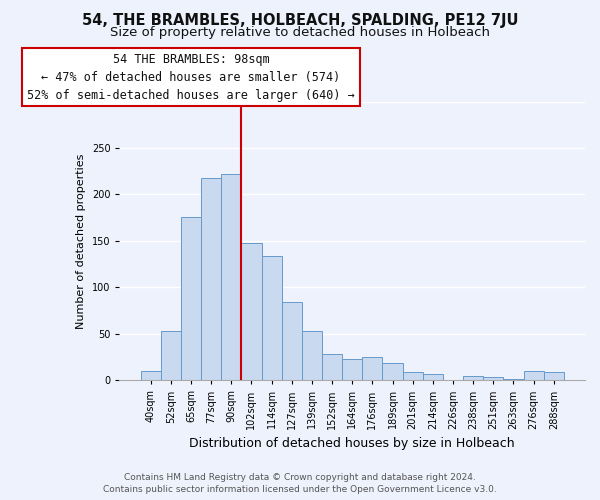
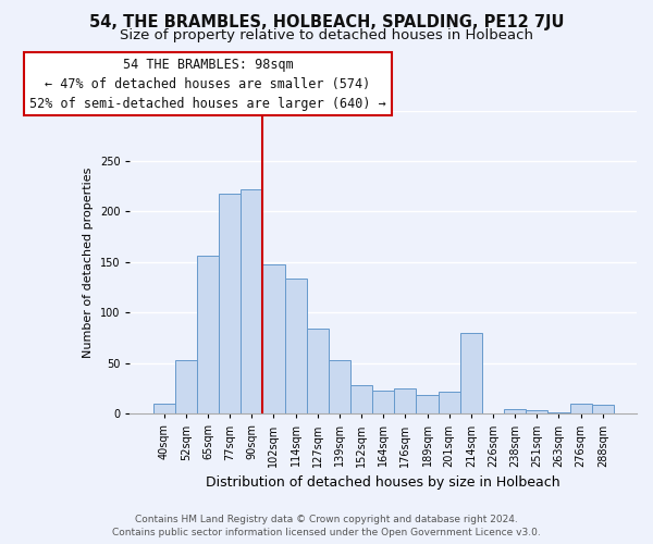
65sqm: 176 -> 156
201sqm: 9 -> 22
214sqm: 7 -> 80
